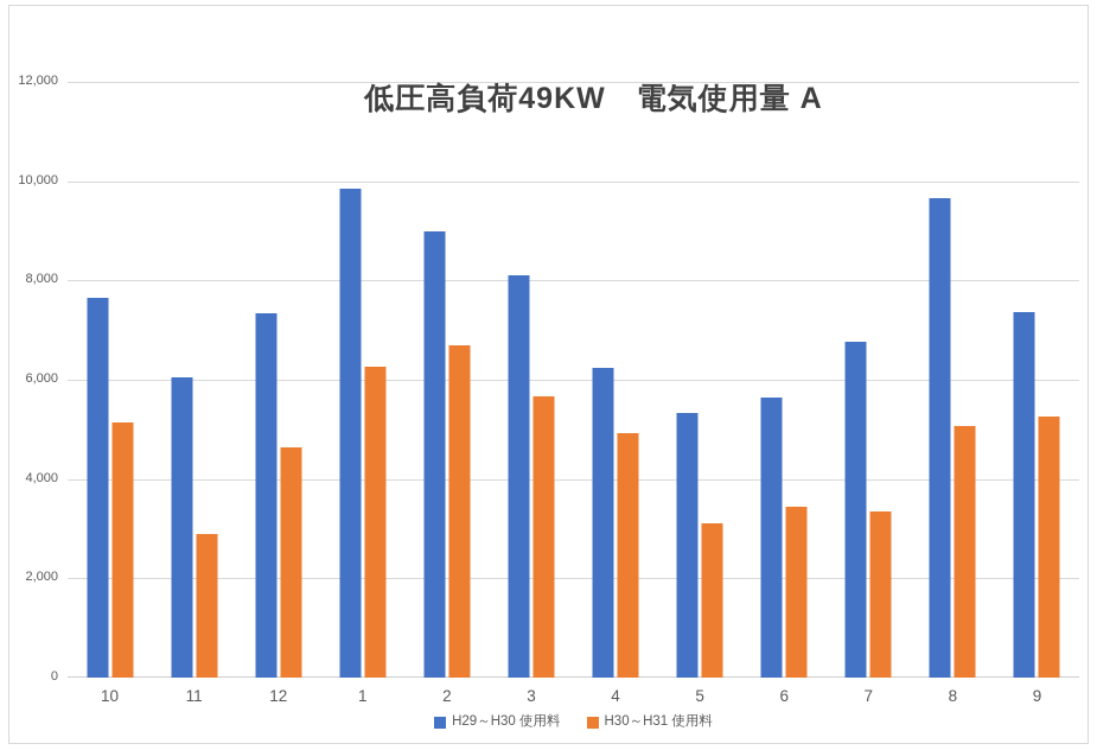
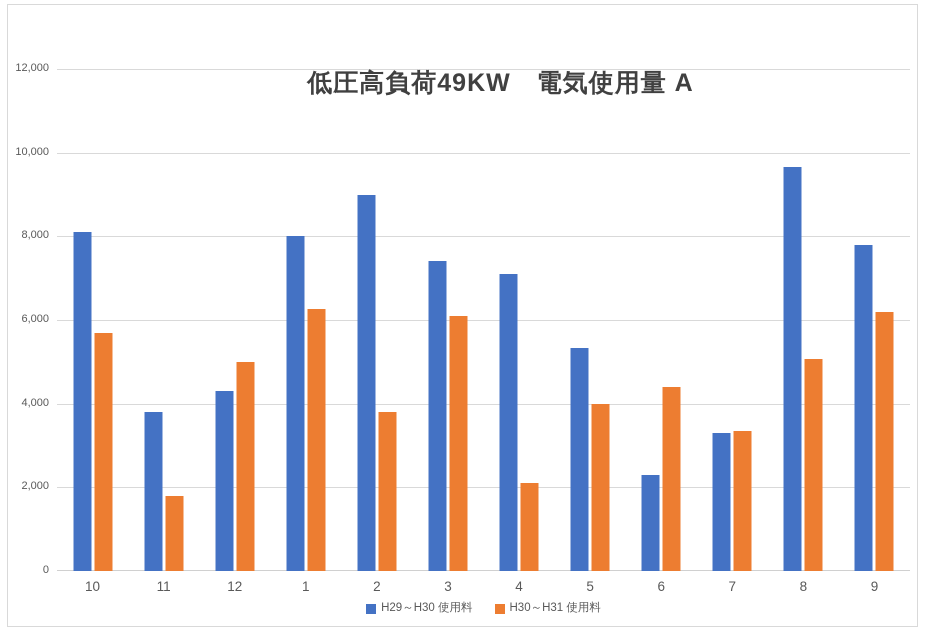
H29～H30 使用料/10: 7700 -> 8100
H30～H31 使用料/10: 5100 -> 5700
H29～H30 使用料/11: 6000 -> 3800
H30～H31 使用料/11: 2900 -> 1800
H29～H30 使用料/12: 7300 -> 4300
H30～H31 使用料/12: 4600 -> 5000
H29～H30 使用料/1: 9800 -> 8000
H30～H31 使用料/2: 6700 -> 3800
H29～H30 使用料/3: 8100 -> 7400
H30～H31 使用料/3: 5700 -> 6100
H29～H30 使用料/4: 6200 -> 7100
H30～H31 使用料/4: 4900 -> 2100
H30～H31 使用料/5: 3100 -> 4000
H29～H30 使用料/6: 5600 -> 2300
H30～H31 使用料/6: 3400 -> 4400
H29～H30 使用料/7: 6800 -> 3300
H29～H30 使用料/9: 7400 -> 7800
H30～H31 使用料/9: 5200 -> 6200
